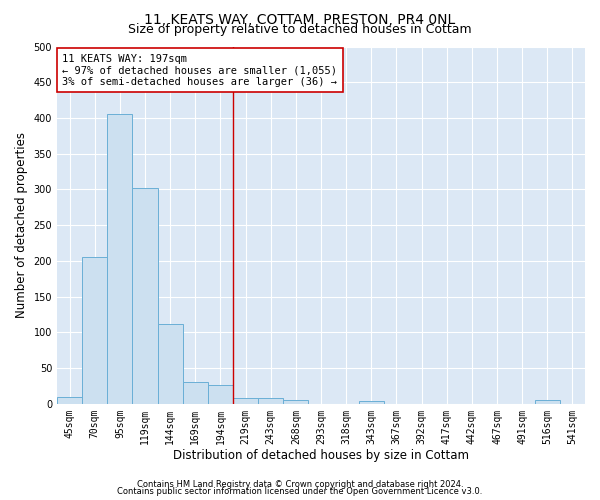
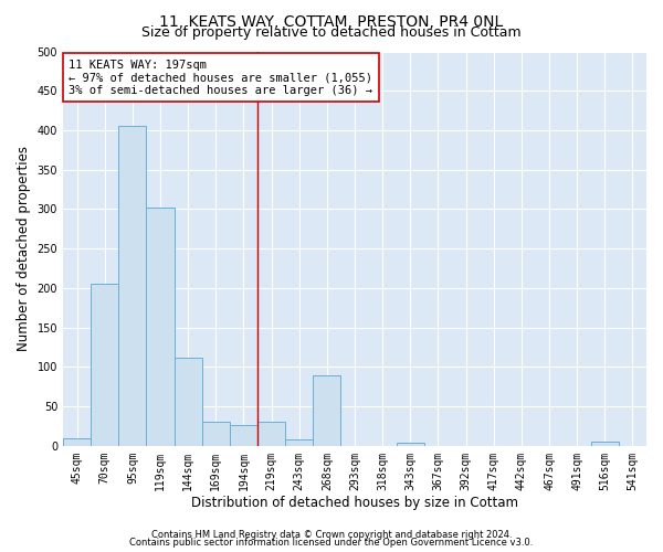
219sqm: 8 -> 30
268sqm: 6 -> 90
